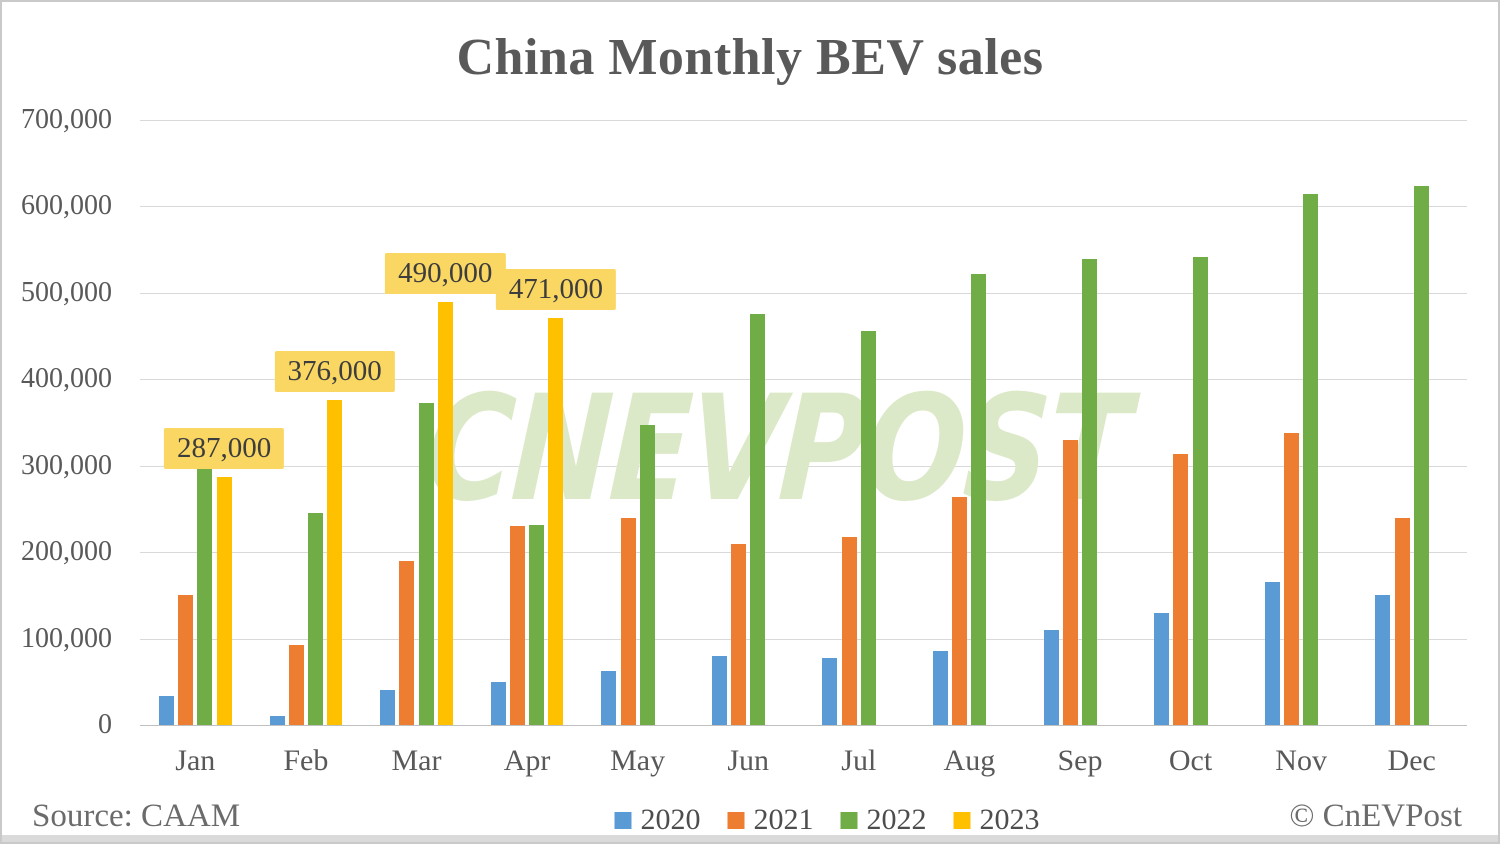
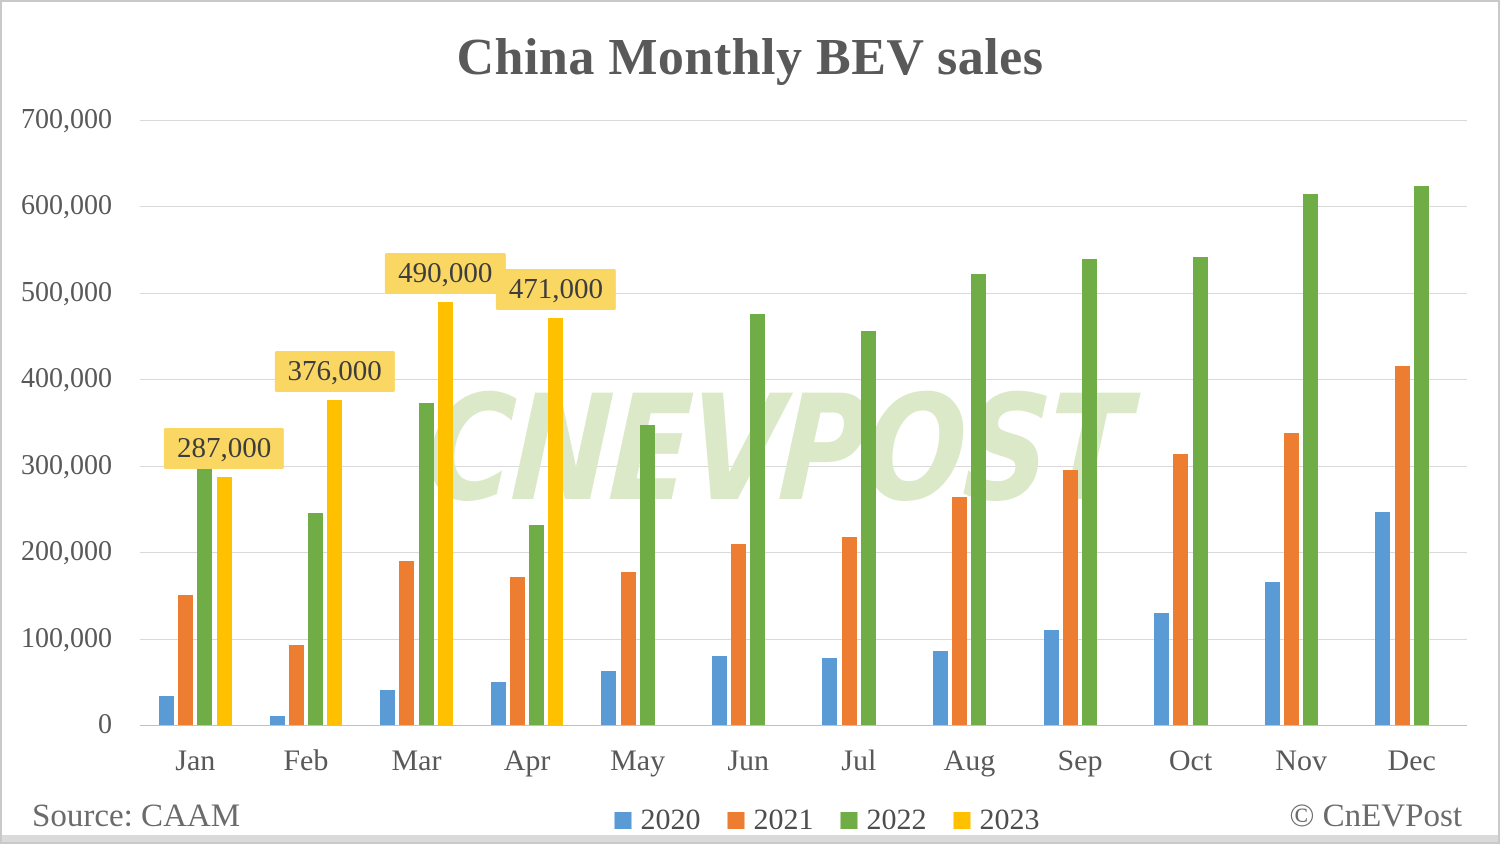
2021/Apr: 230000 -> 170000
2021/May: 240000 -> 180000
2021/Sep: 330000 -> 300000
2020/Dec: 150000 -> 250000
2021/Dec: 240000 -> 420000
